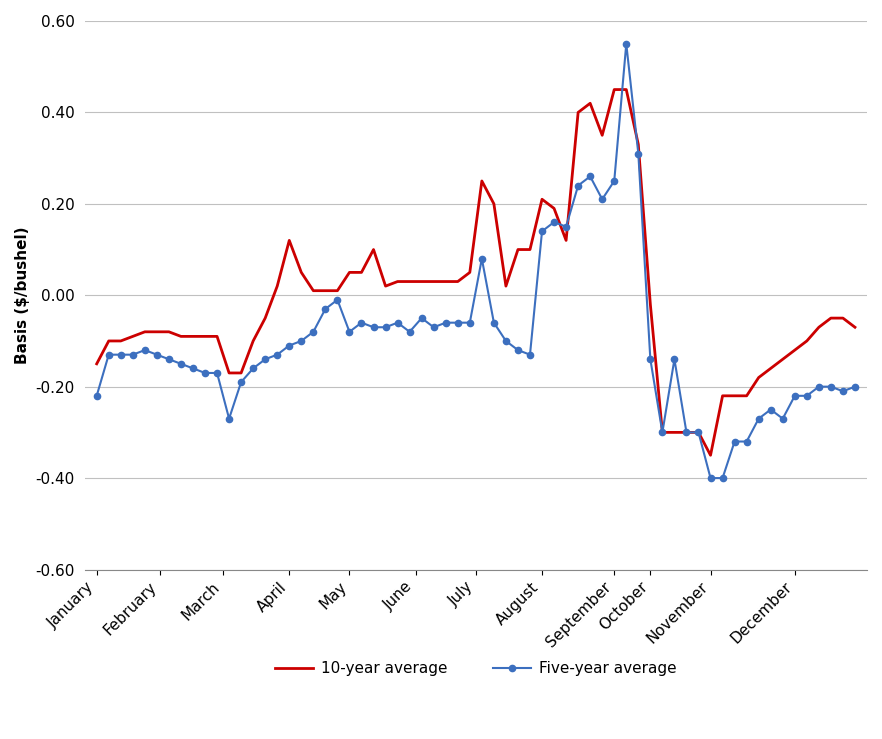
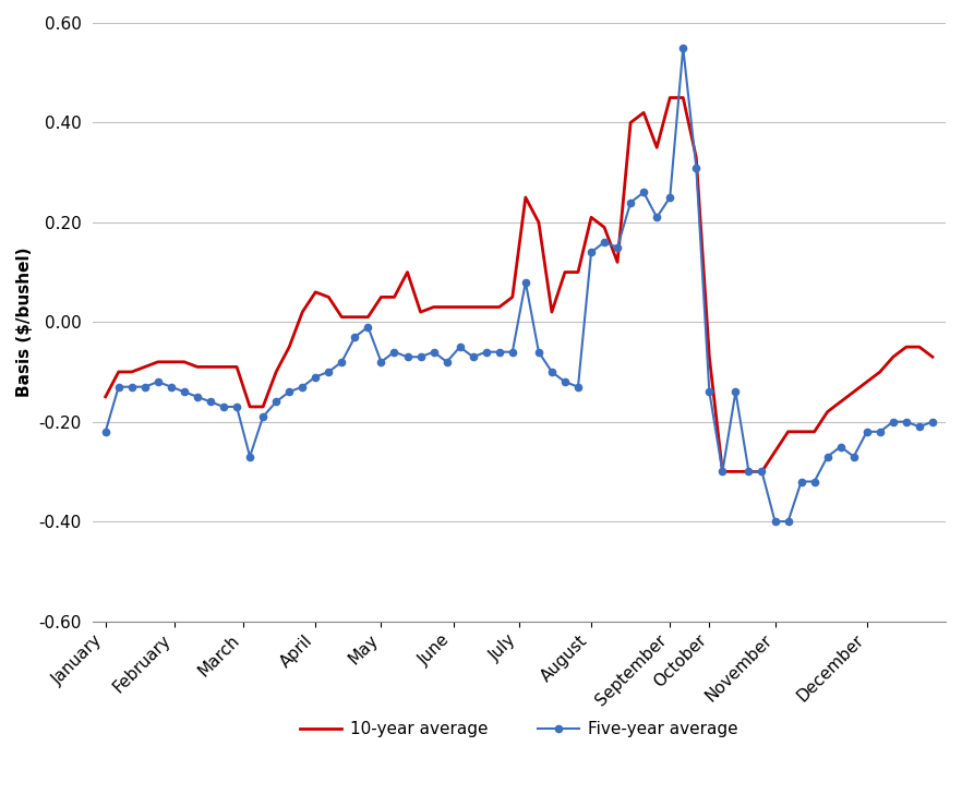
10-year average/April: 0.12 -> 0.06
10-year average/October: -0.02 -> -0.07
10-year average/November: -0.35 -> -0.26
